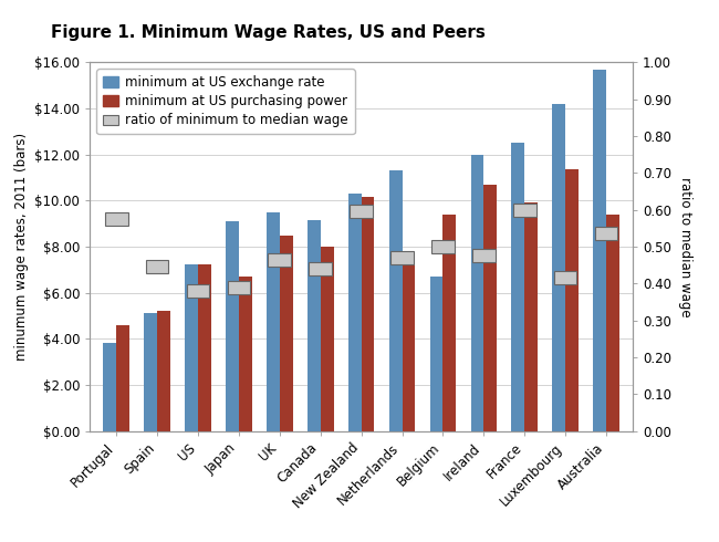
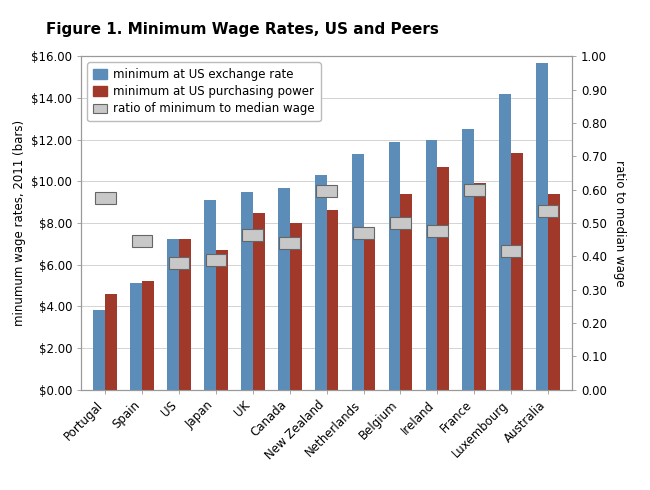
minimum at US exchange rate/Canada: $9.15 -> $9.70
minimum at US purchasing power/New Zealand: $10.15 -> $8.60
minimum at US exchange rate/Belgium: $6.70 -> $11.90
